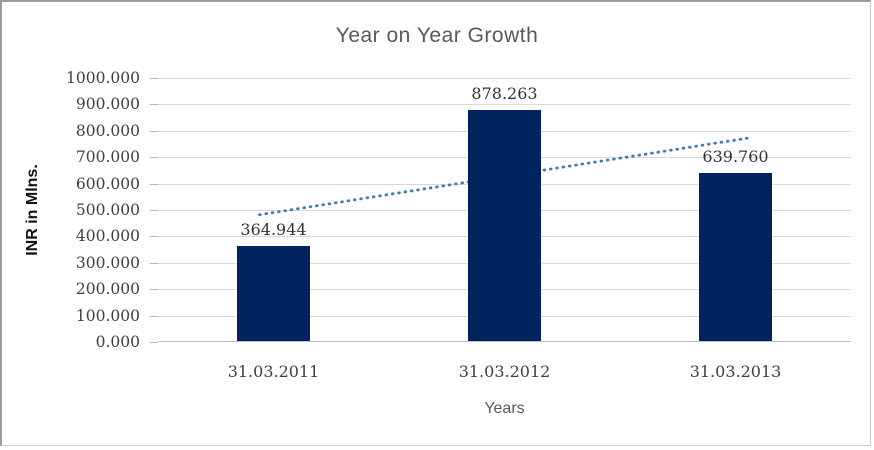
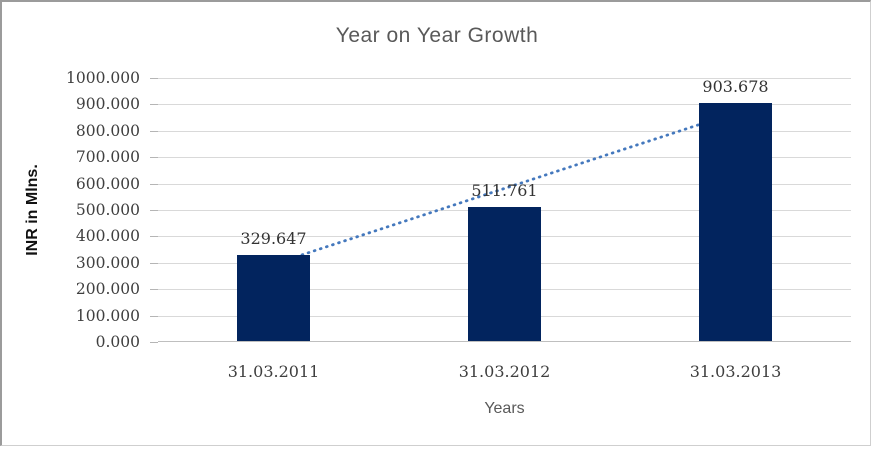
31.03.2011: 364.944 -> 329.647
31.03.2012: 878.263 -> 511.761
31.03.2013: 639.760 -> 903.678
